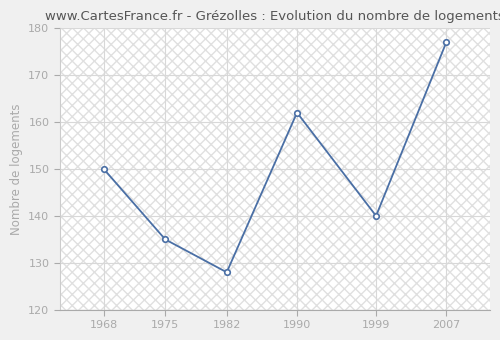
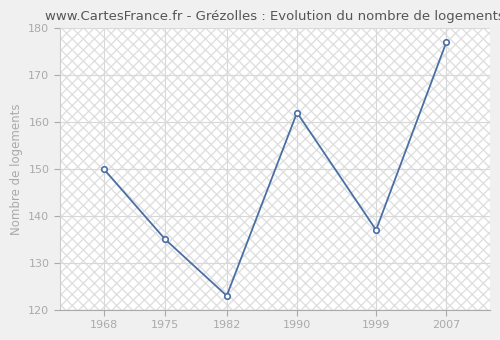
1982: 128 -> 123
1999: 140 -> 137
